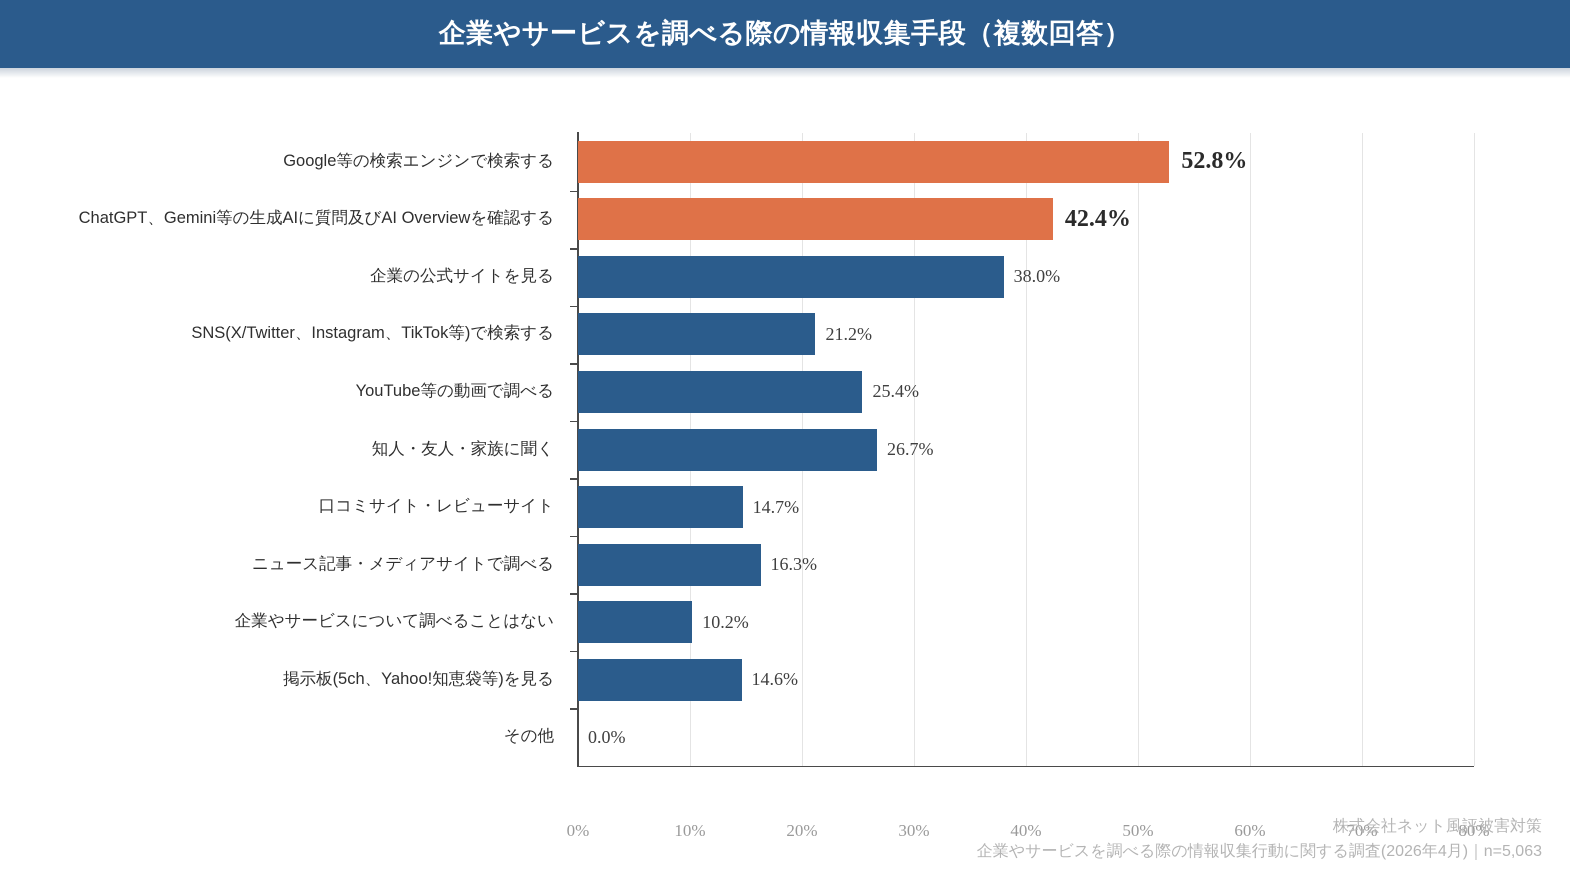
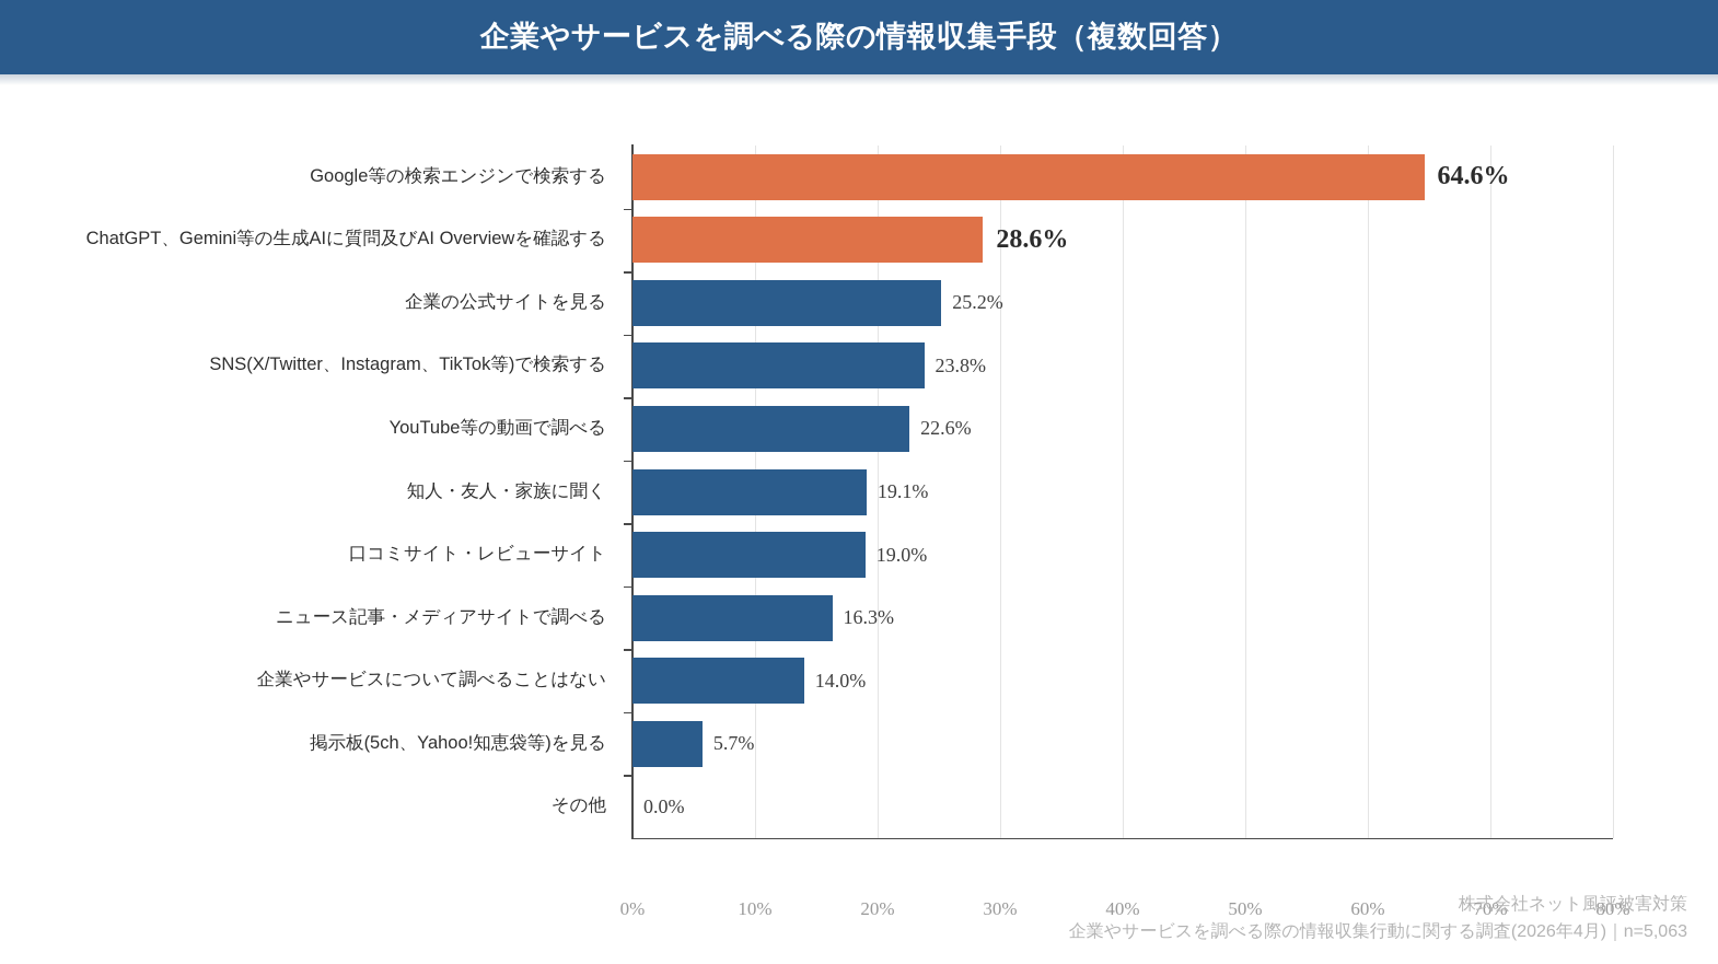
Google等の検索エンジンで検索する: 52.8% -> 64.6%
ChatGPT、Gemini等の生成AIに質問及びAI Overviewを確認する: 42.4% -> 28.6%
企業の公式サイトを見る: 38.0% -> 25.2%
SNS(X/Twitter、Instagram、TikTok等)で検索する: 21.2% -> 23.8%
YouTube等の動画で調べる: 25.4% -> 22.6%
知人・友人・家族に聞く: 26.7% -> 19.1%
口コミサイト・レビューサイト: 14.7% -> 19.0%
企業やサービスについて調べることはない: 10.2% -> 14.0%
掲示板(5ch、Yahoo!知恵袋等)を見る: 14.6% -> 5.7%
